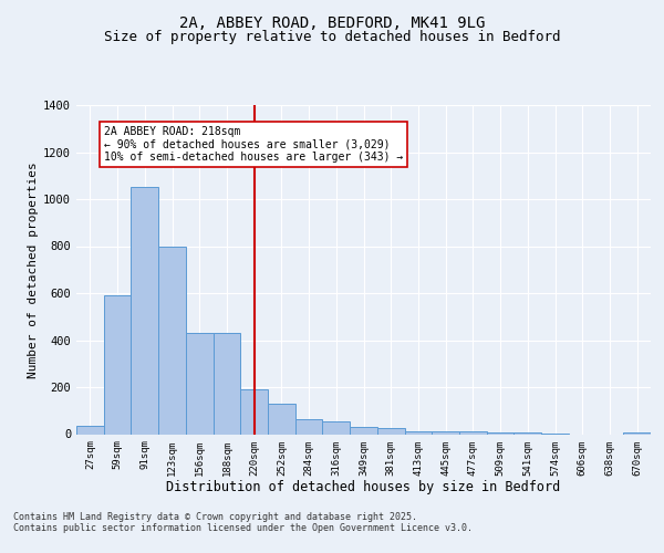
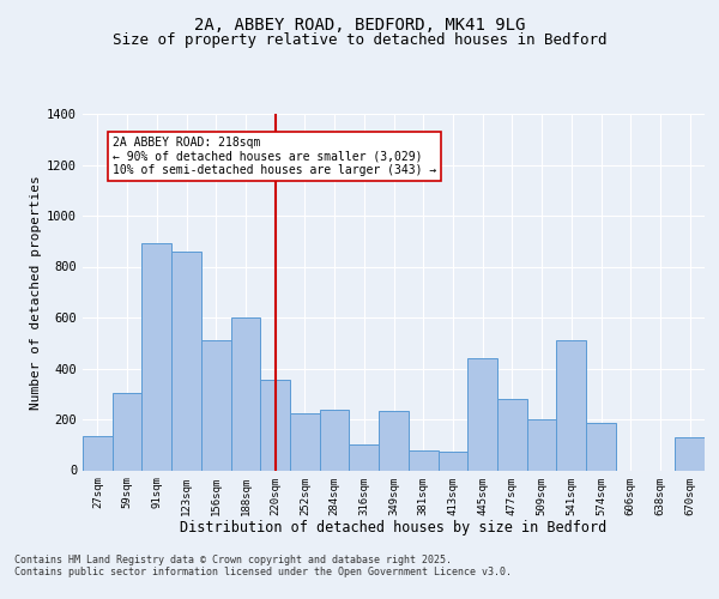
27sqm: 35 -> 135
59sqm: 590 -> 305
91sqm: 1050 -> 890
123sqm: 800 -> 860
156sqm: 430 -> 510
188sqm: 430 -> 600
220sqm: 190 -> 355
252sqm: 130 -> 225
284sqm: 65 -> 240
316sqm: 55 -> 100
349sqm: 30 -> 235
381sqm: 25 -> 80
413sqm: 12 -> 75
445sqm: 12 -> 440
477sqm: 12 -> 280
509sqm: 5 -> 200
541sqm: 5 -> 510
574sqm: 2 -> 185
670sqm: 5 -> 130
